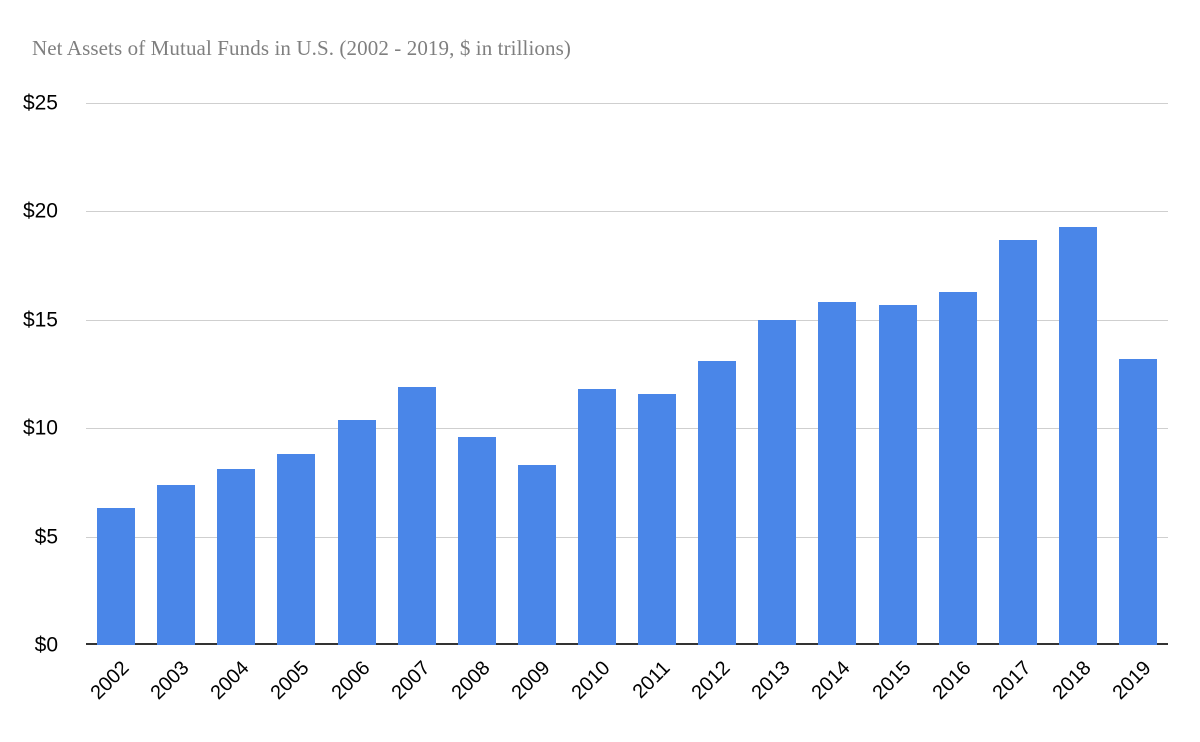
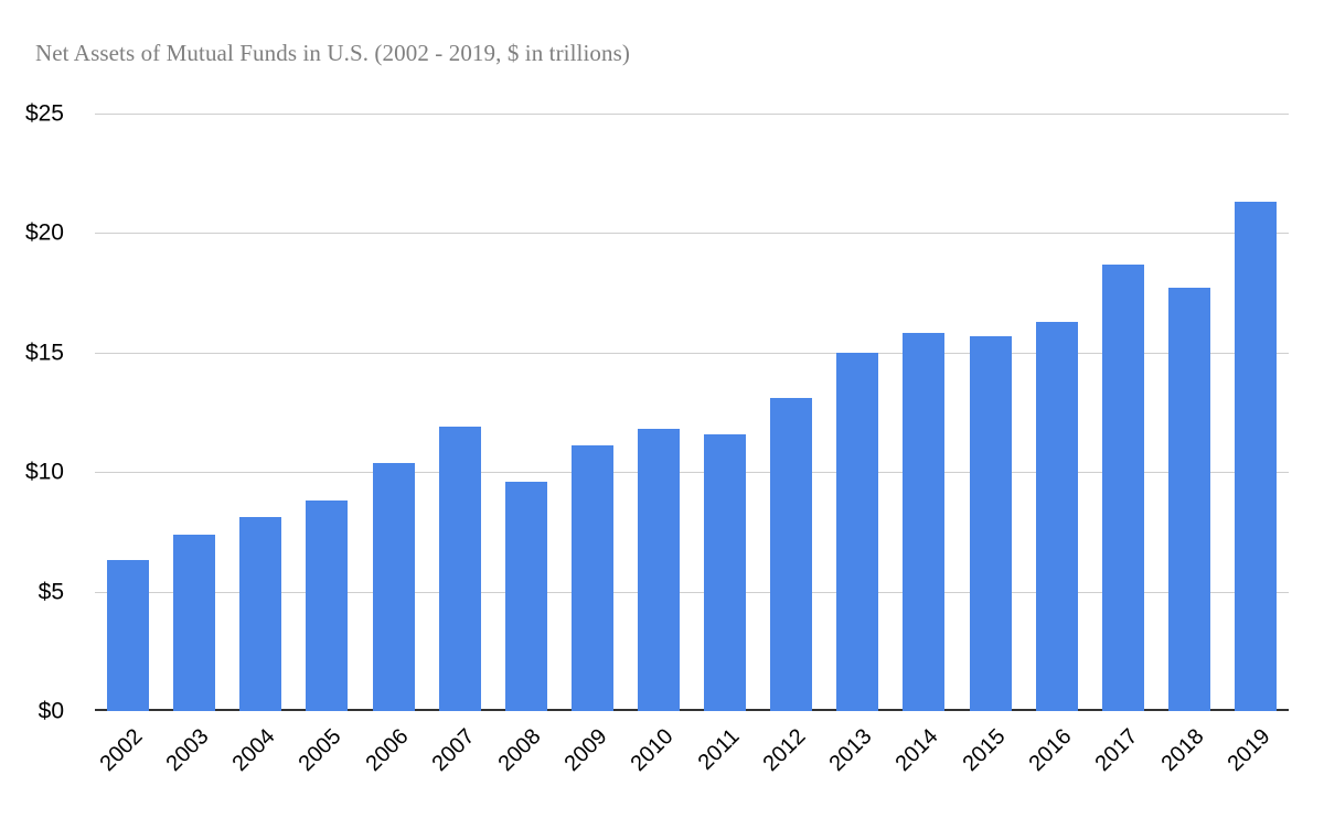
2009: $8.3 -> $11.1
2018: $19.3 -> $17.7
2019: $13.2 -> $21.3
